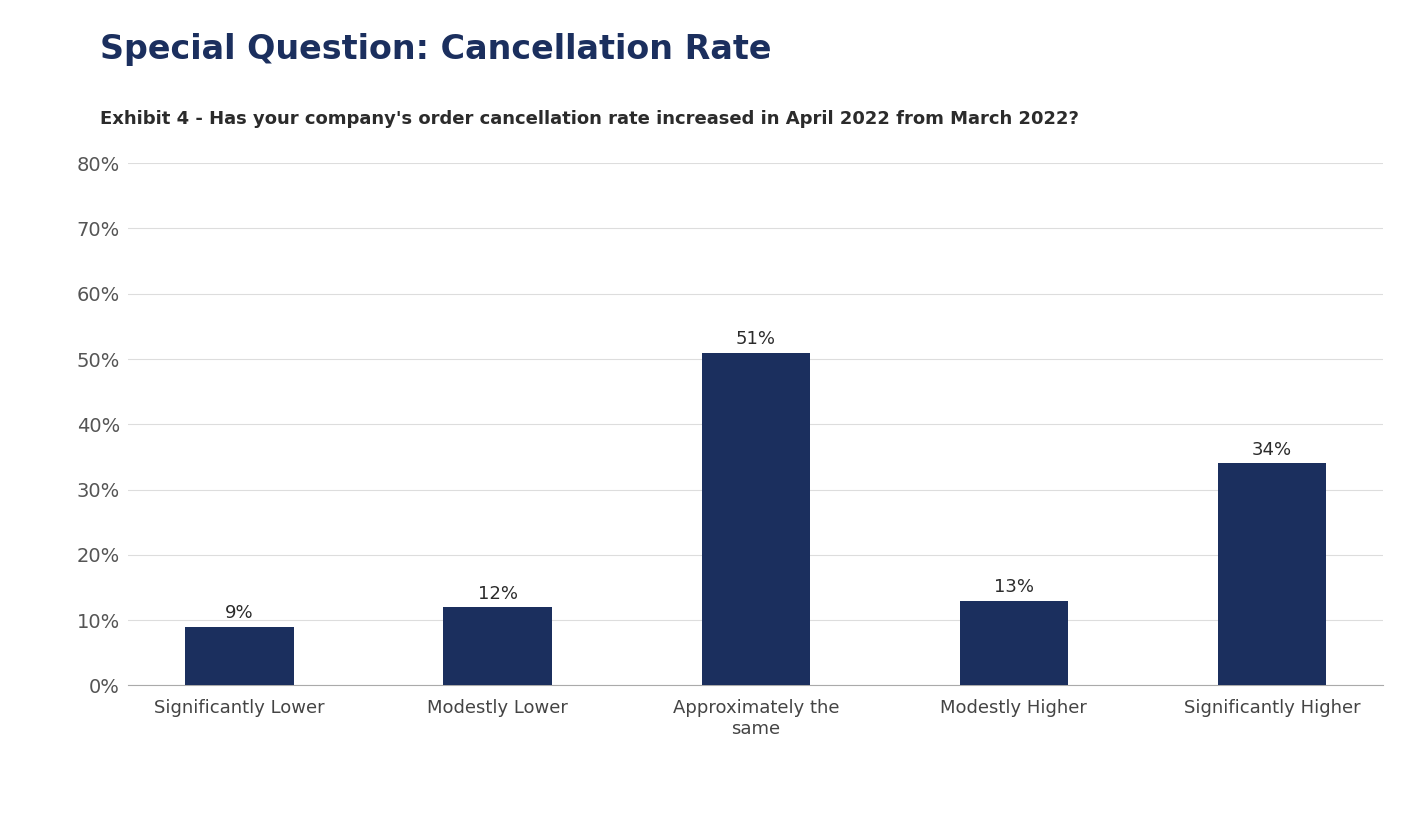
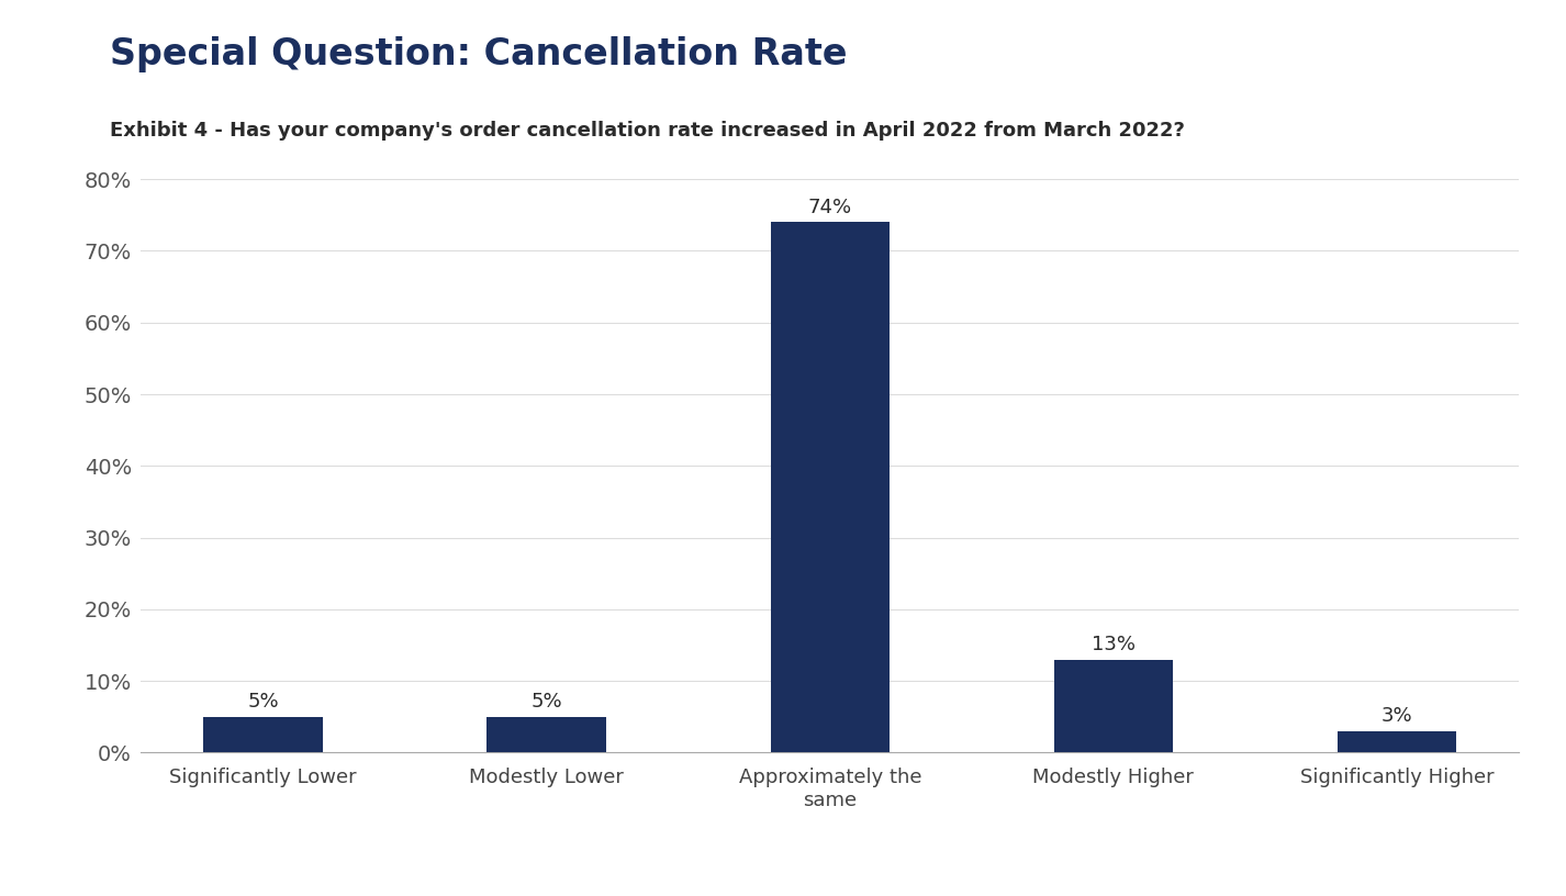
Significantly Lower: 9% -> 5%
Modestly Lower: 12% -> 5%
Approximately the same: 51% -> 74%
Significantly Higher: 34% -> 3%
